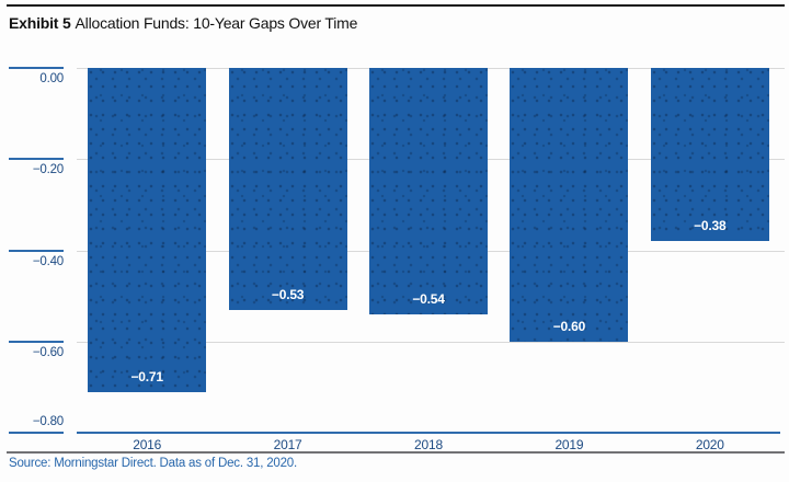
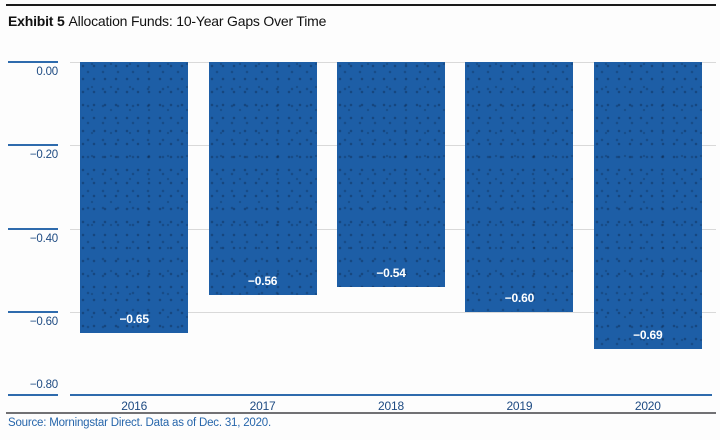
2016: −0.71 -> −0.65
2017: −0.53 -> −0.56
2020: −0.38 -> −0.69
